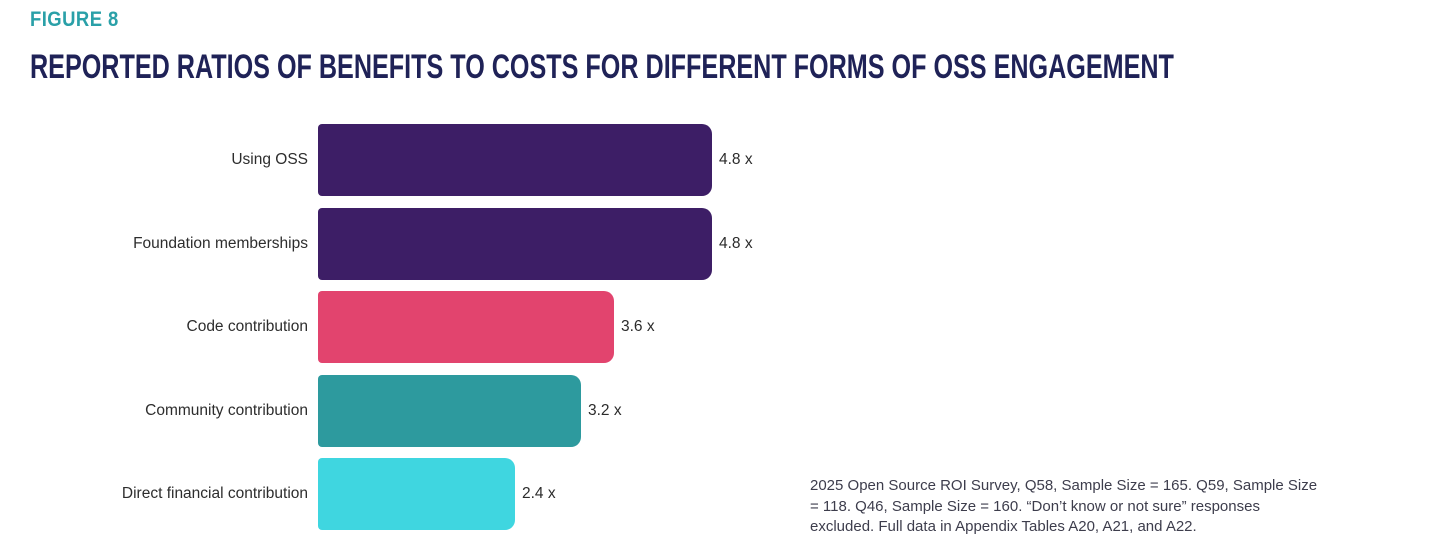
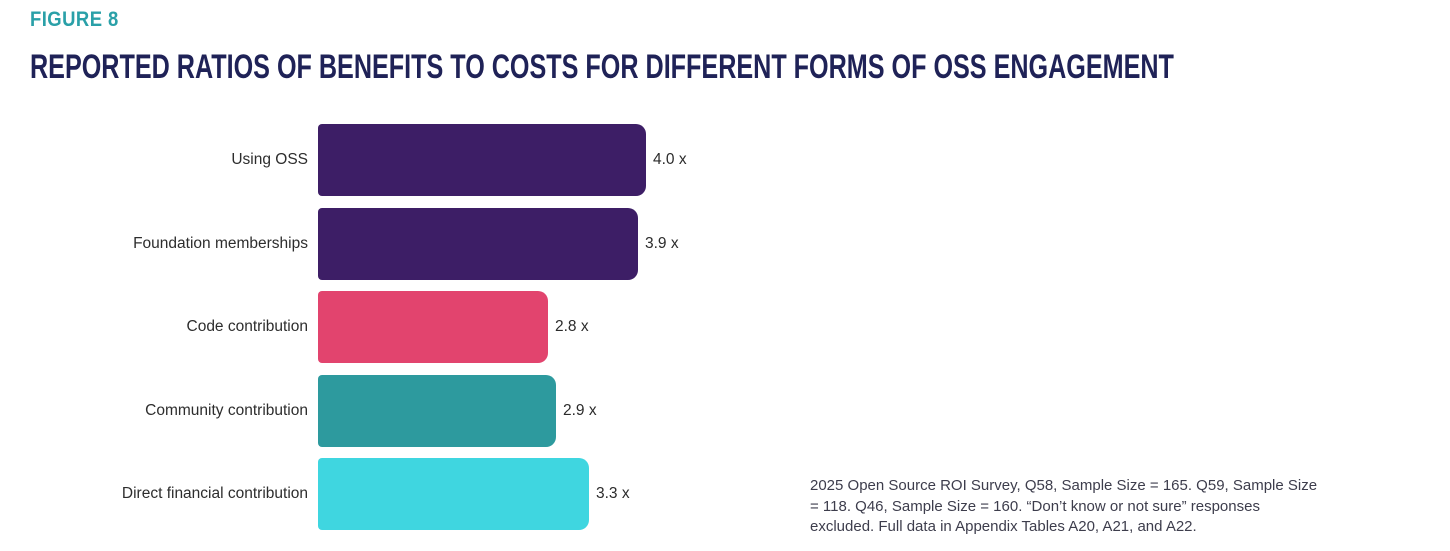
Using OSS: 4.8 -> 4.0
Foundation memberships: 4.8 -> 3.9
Code contribution: 3.6 -> 2.8
Community contribution: 3.2 -> 2.9
Direct financial contribution: 2.4 -> 3.3
